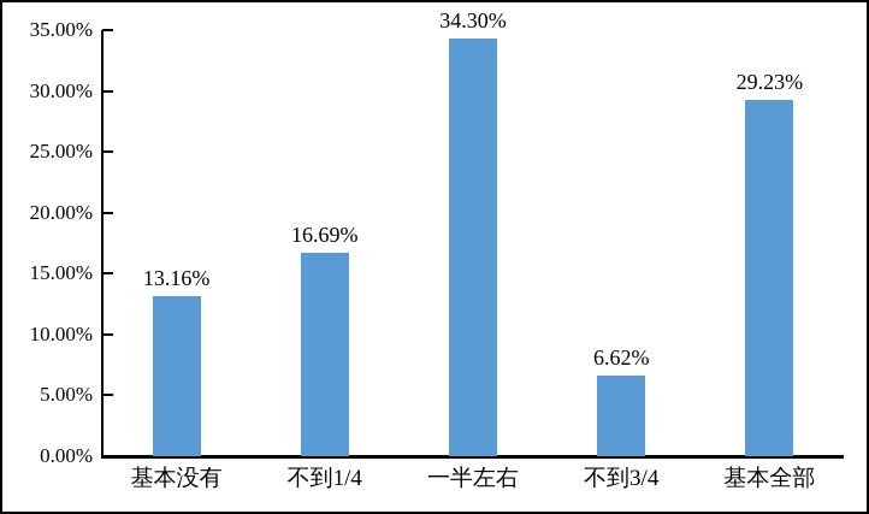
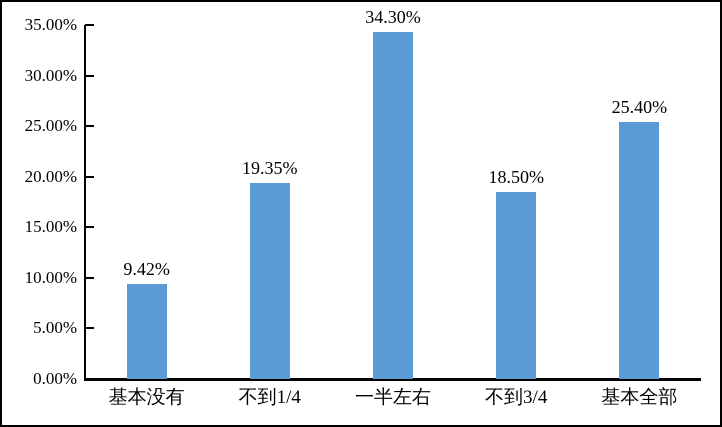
基本没有: 13.16% -> 9.42%
不到1/4: 16.69% -> 19.35%
不到3/4: 6.62% -> 18.50%
基本全部: 29.23% -> 25.40%
